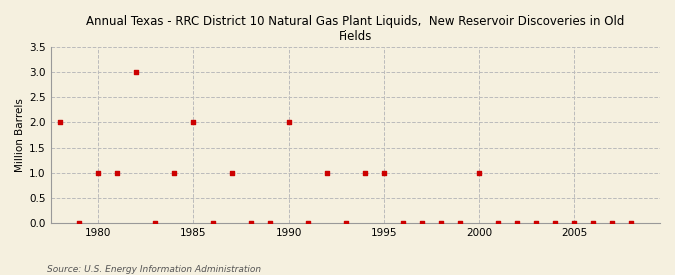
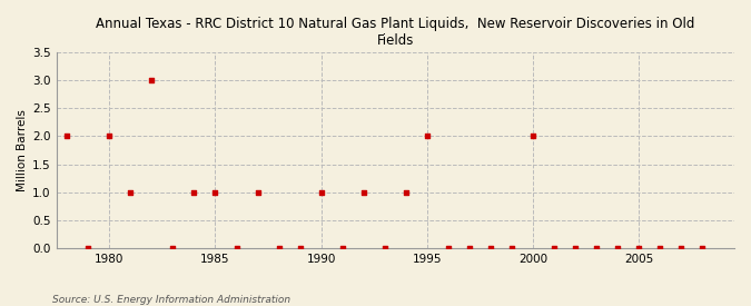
1980: 1 -> 2
1985: 2 -> 1
1990: 2 -> 1
1995: 1 -> 2
2000: 1 -> 2
